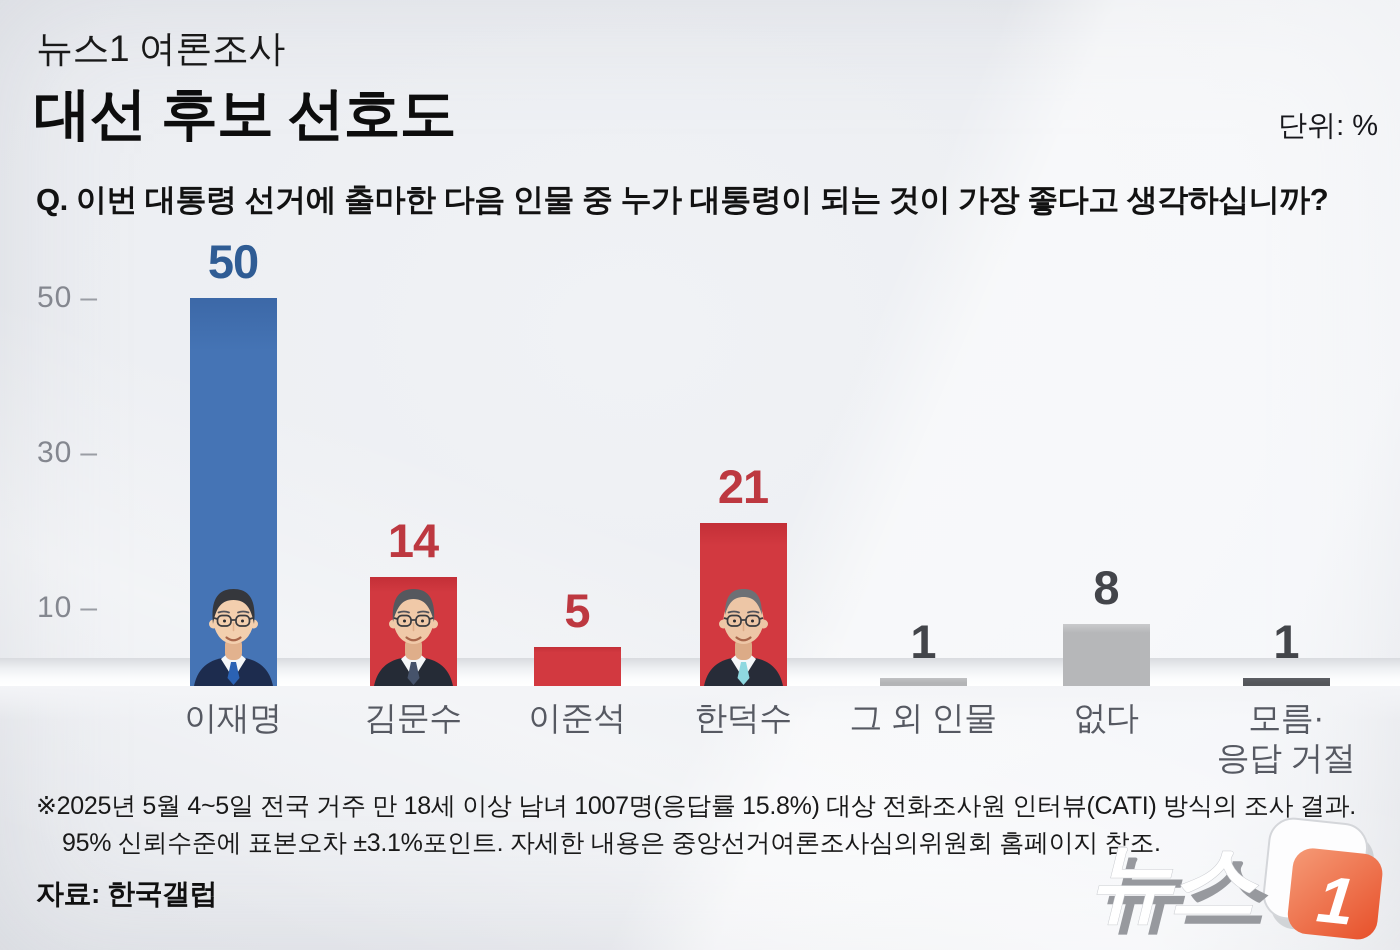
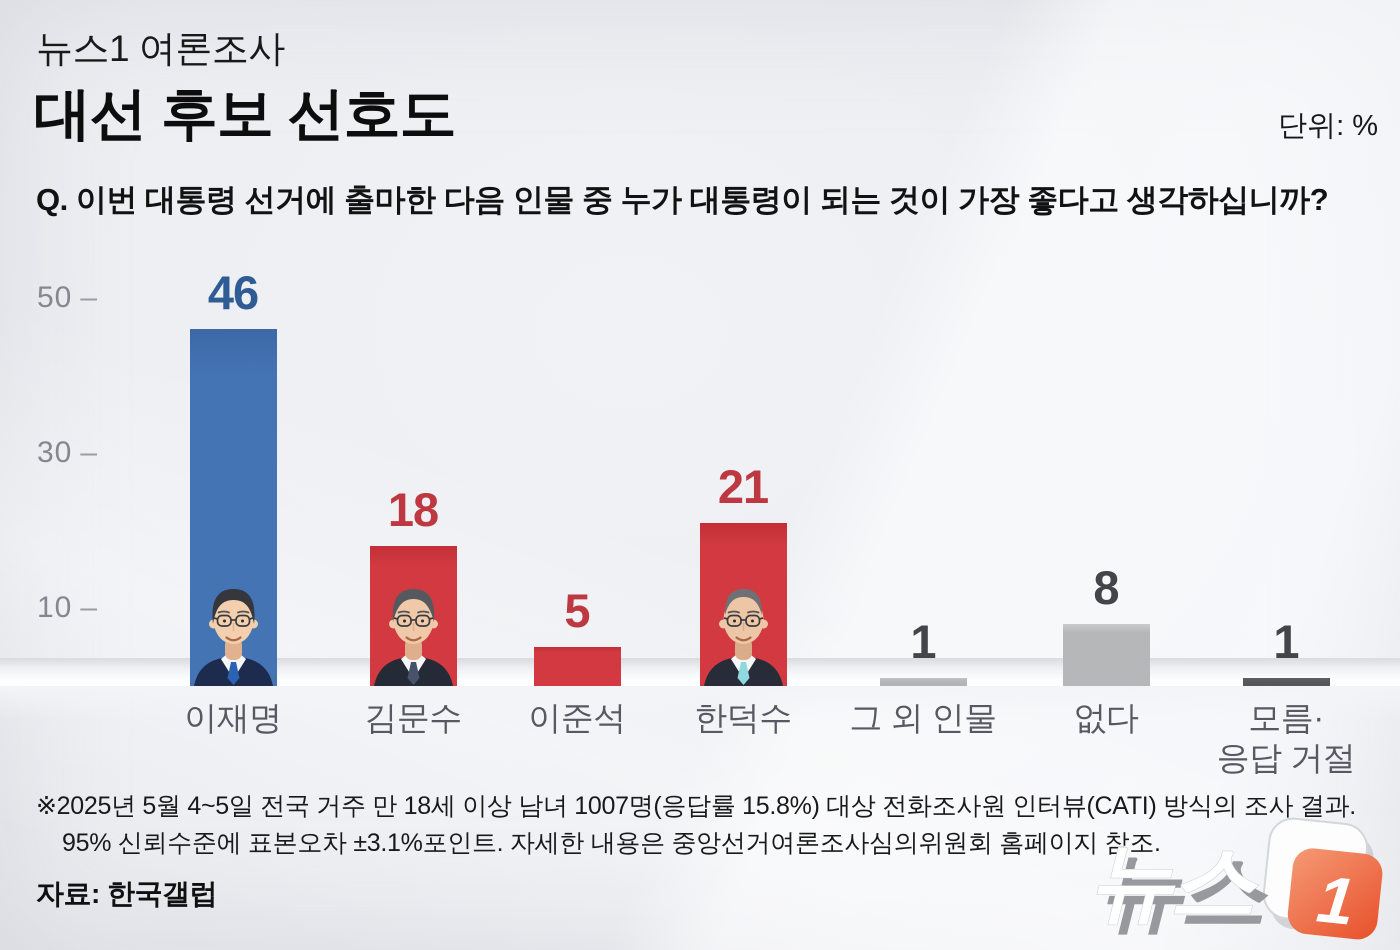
이재명: 50 -> 46
김문수: 14 -> 18
